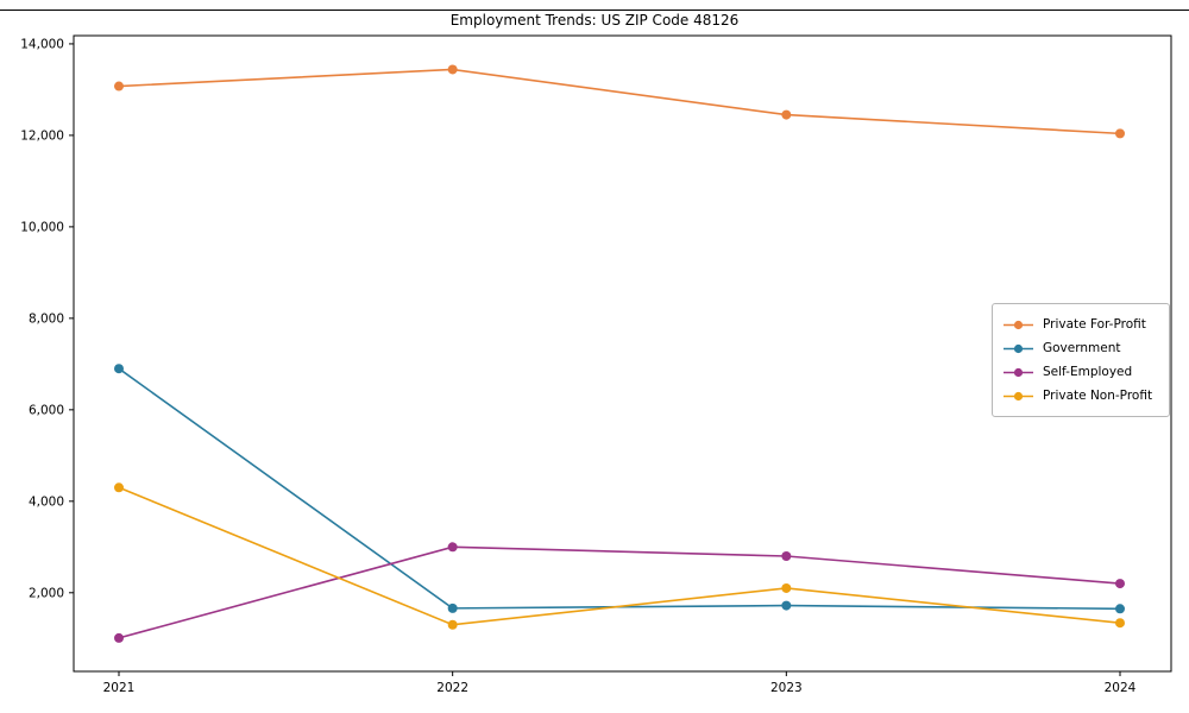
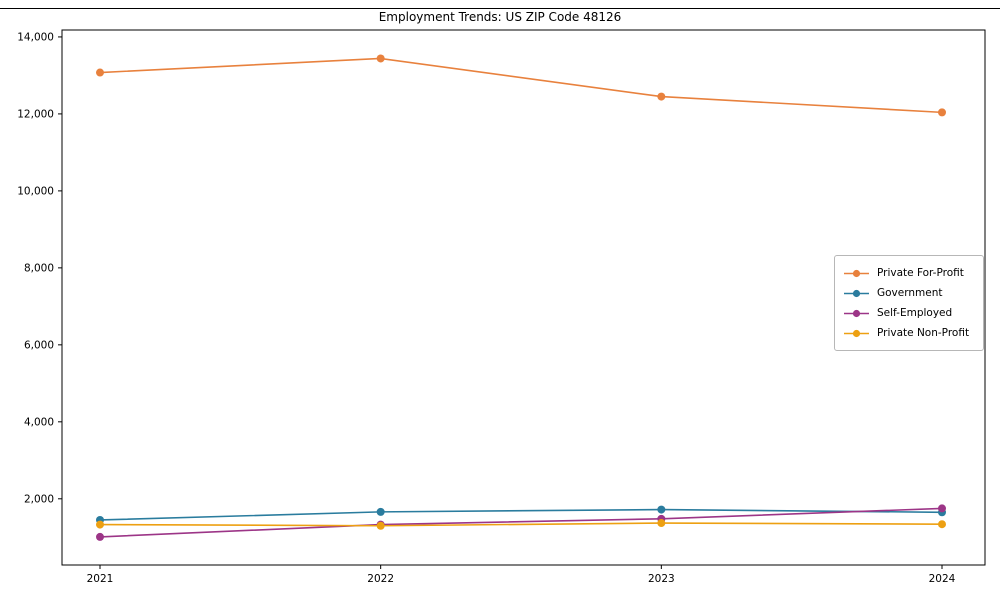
Government/2021: 6900 -> 1400
Private Non-Profit/2021: 4300 -> 1300
Self-Employed/2022: 3000 -> 1300
Self-Employed/2023: 2800 -> 1500
Private Non-Profit/2023: 2100 -> 1400
Self-Employed/2024: 2200 -> 1800
